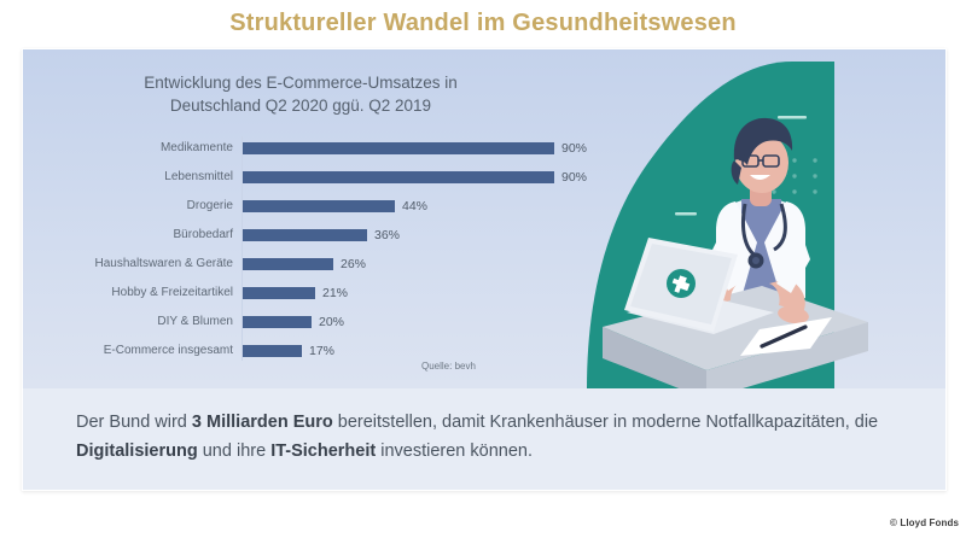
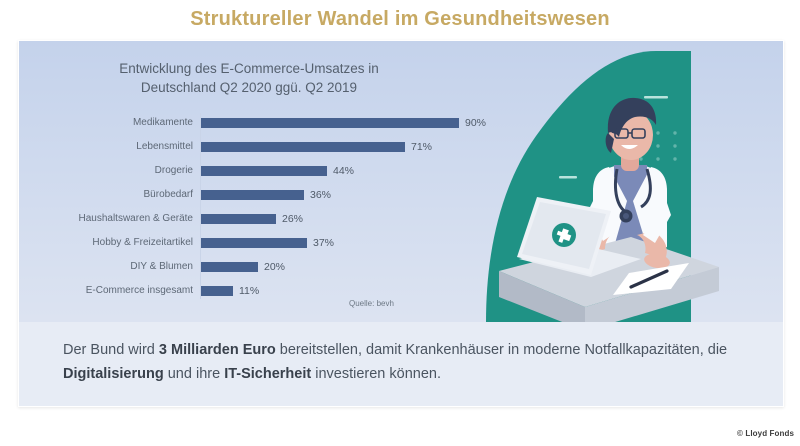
Lebensmittel: 90% -> 71%
Hobby & Freizeitartikel: 21% -> 37%
E-Commerce insgesamt: 17% -> 11%
